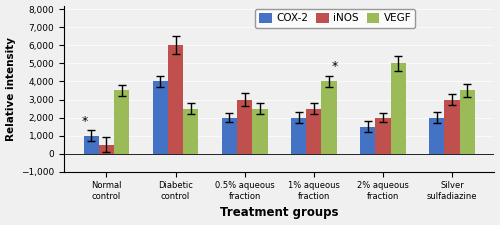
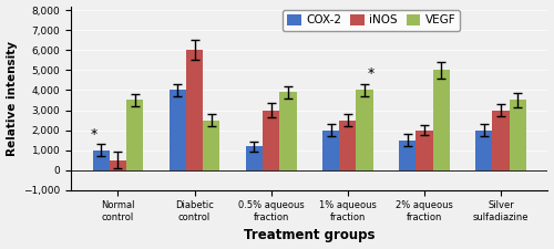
COX-2/0.5% aqueous fraction: 2,000 -> 1,200
VEGF/0.5% aqueous fraction: 2,500 -> 3,900
